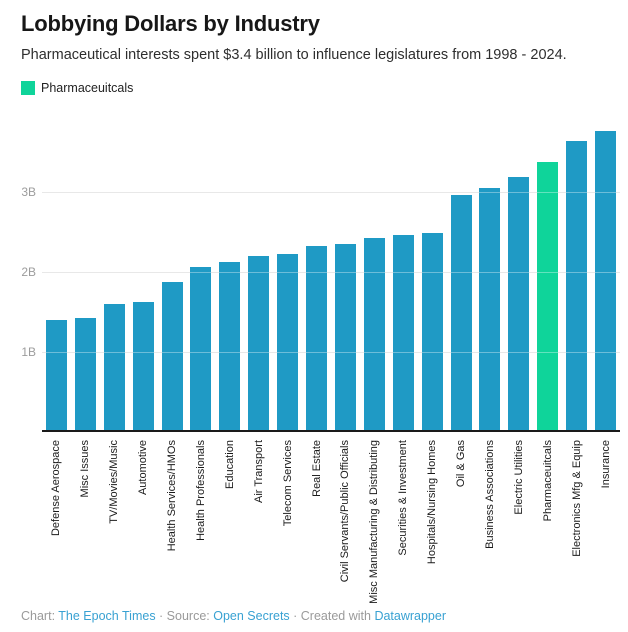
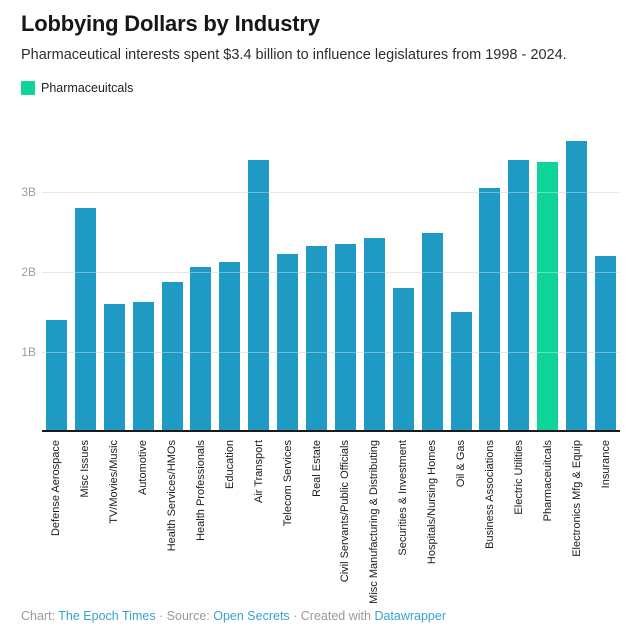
Misc Issues: 1.4B -> 2.8B
Air Transport: 2.2B -> 3.4B
Securities & Investment: 2.5B -> 1.8B
Oil & Gas: 3.0B -> 1.5B
Electric Utilities: 3.2B -> 3.4B
Insurance: 3.8B -> 2.2B
